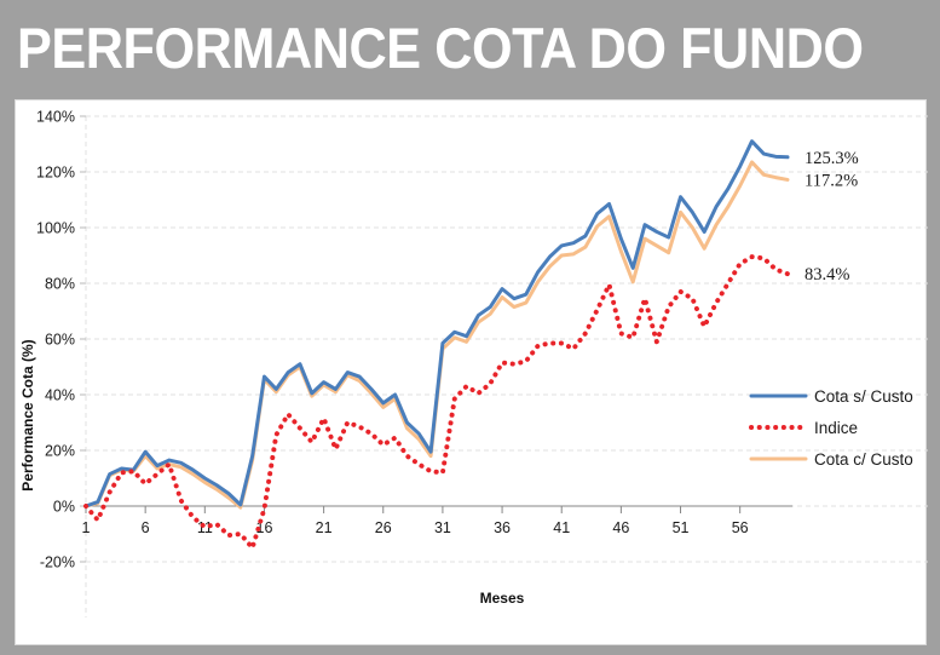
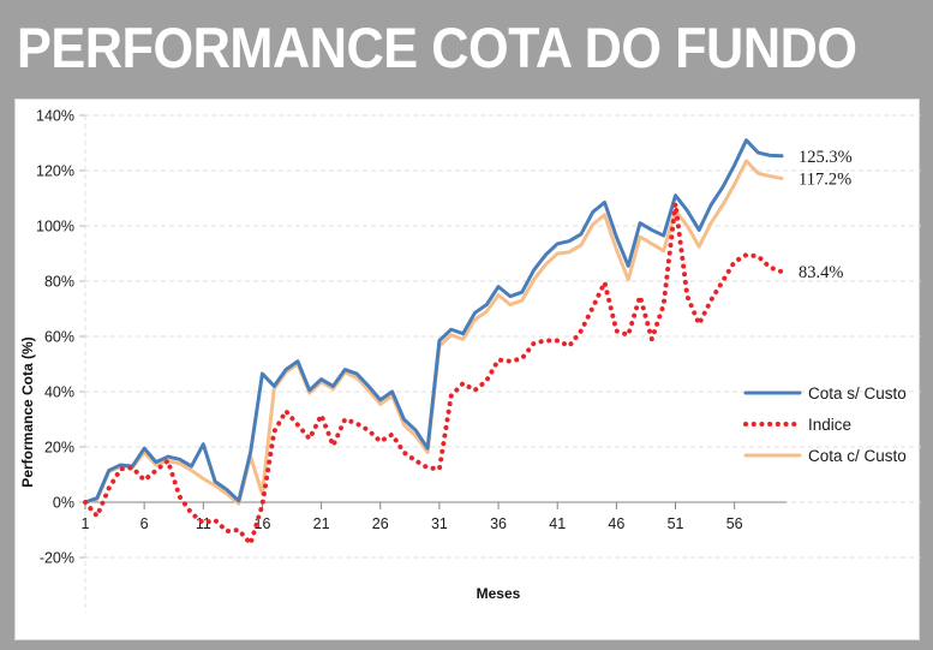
Cota s/ Custo/11: 10% -> 21%
Cota c/ Custo/16: 46% -> 3%
Indice/51: 77% -> 108%
